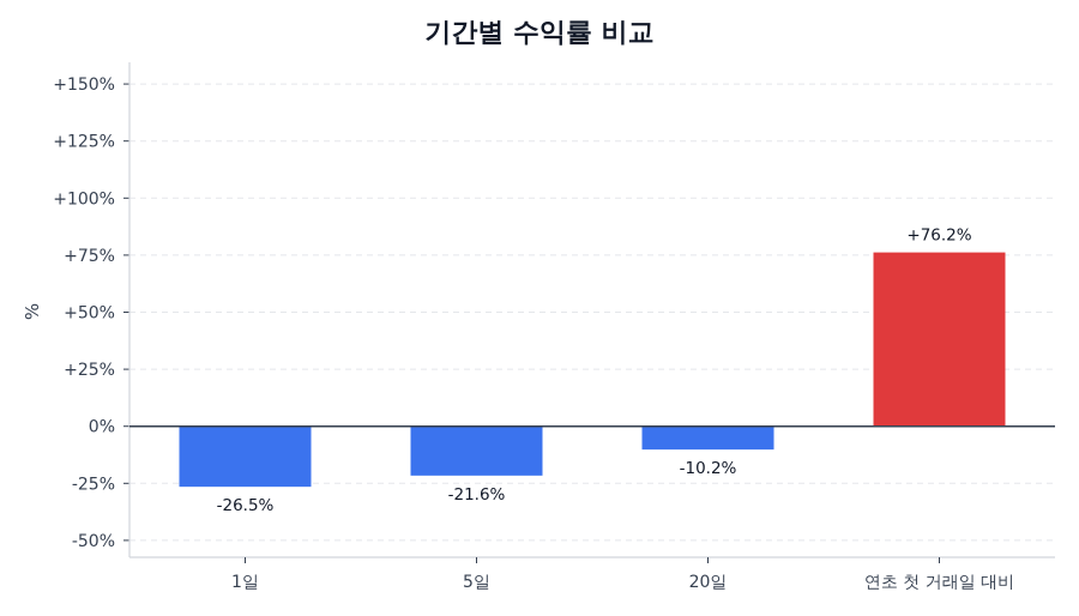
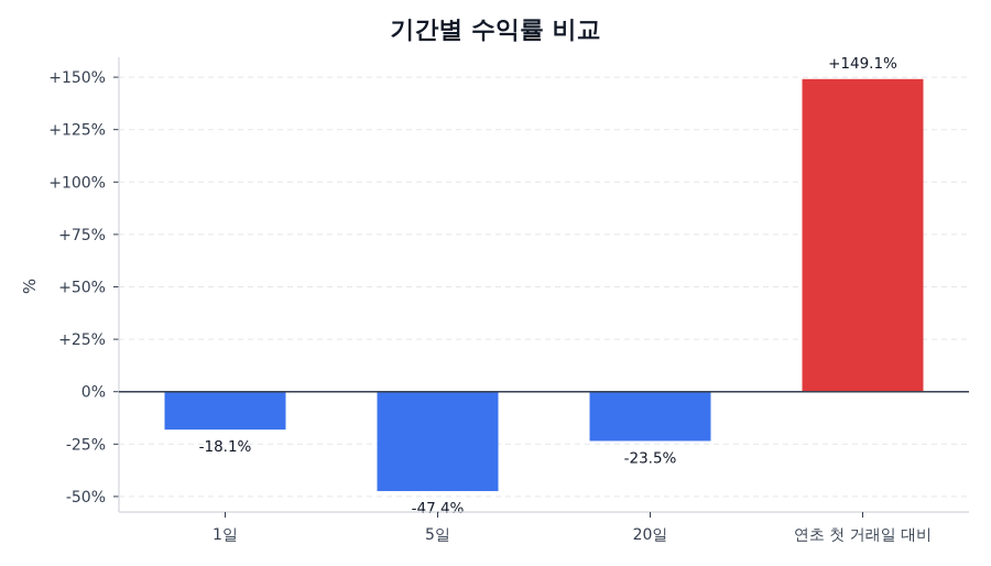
1일: -26.5% -> -18.1%
5일: -21.6% -> -47.4%
20일: -10.2% -> -23.5%
연초 첫 거래일 대비: +76.2% -> +149.1%
